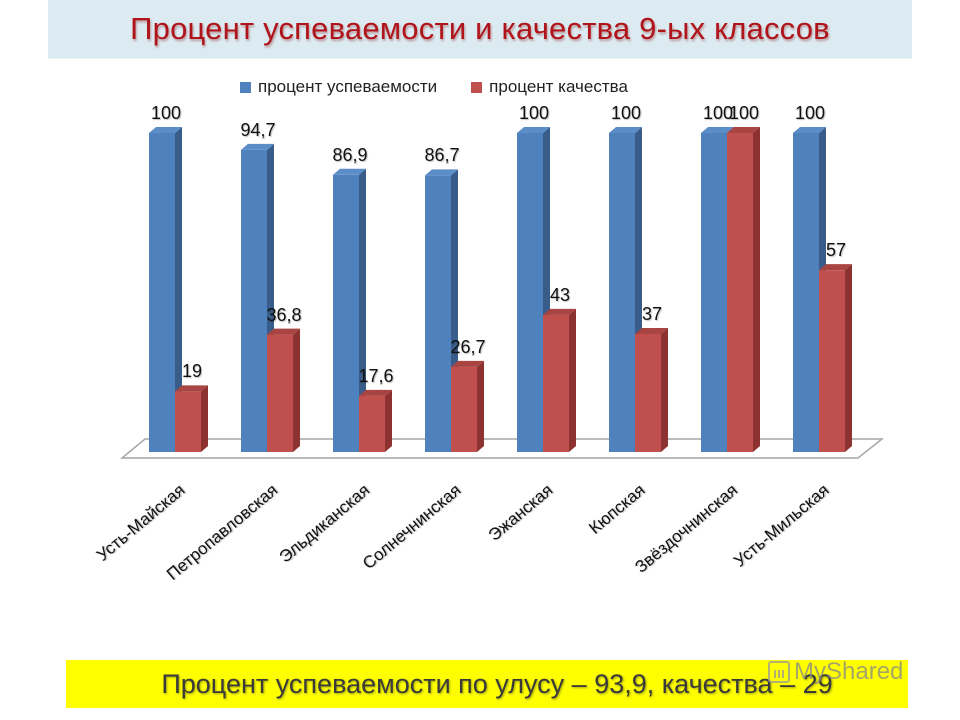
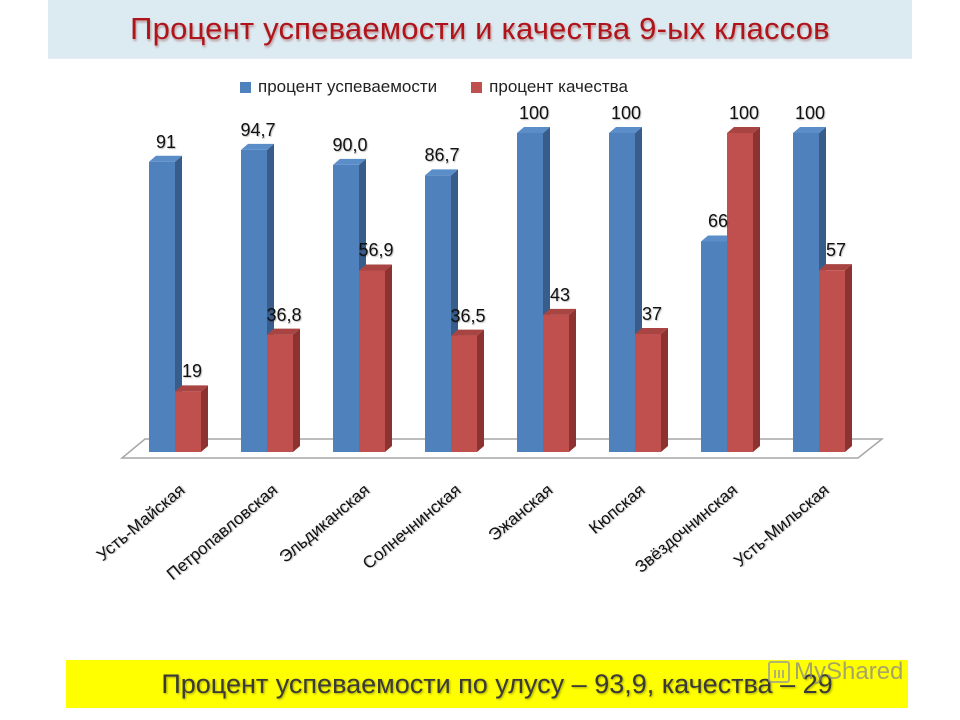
процент успеваемости/Усть-Майская: 100 -> 91
процент успеваемости/Эльдиканская: 86,9 -> 90,0
процент качества/Эльдиканская: 17,6 -> 56,9
процент качества/Солнечнинская: 26,7 -> 36,5
процент успеваемости/Звёздочнинская: 100 -> 66
